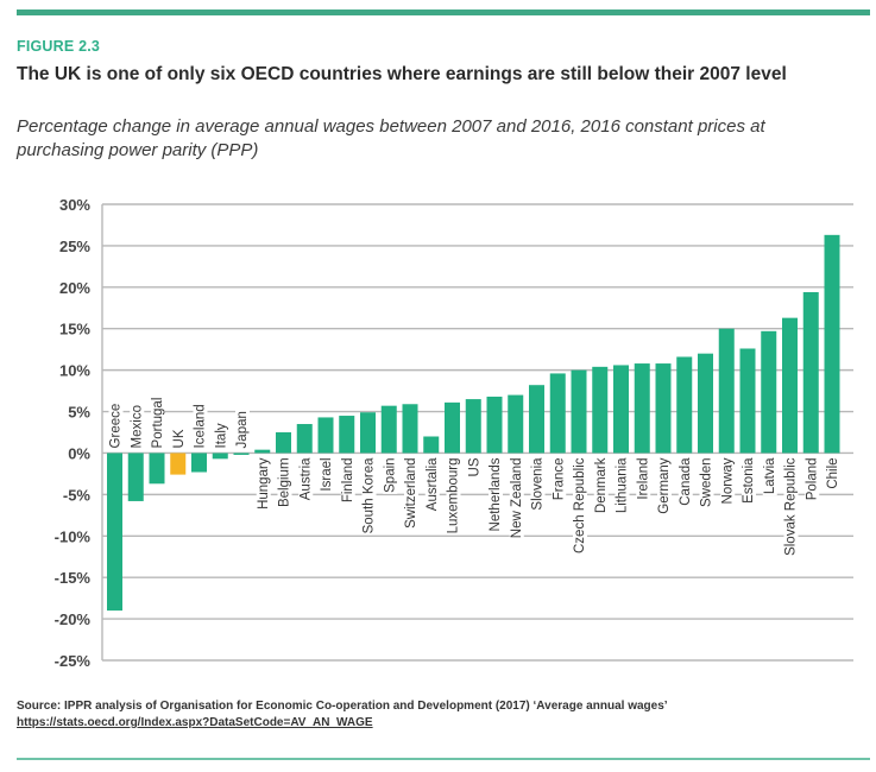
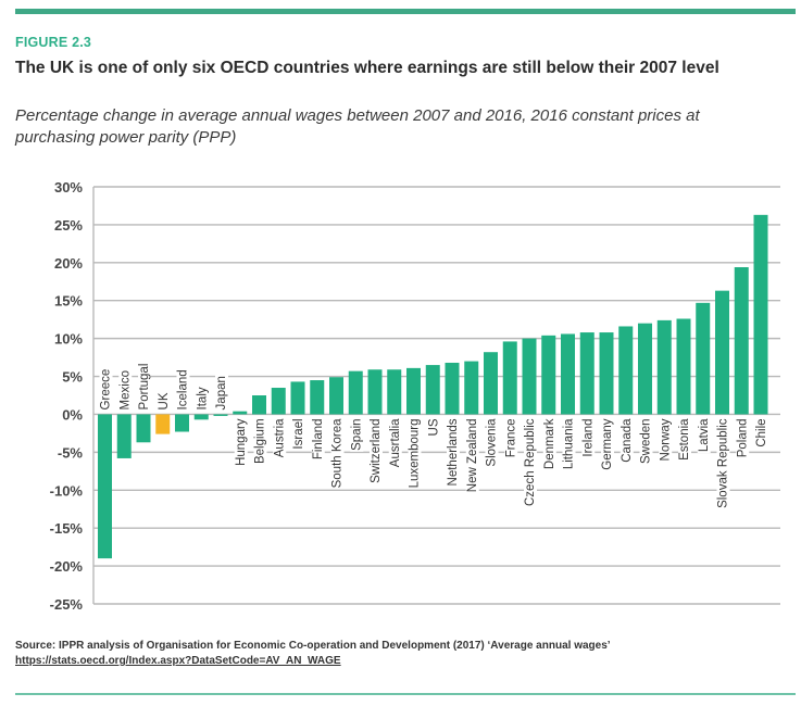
Ausrtalia: 2% -> 6%
Norway: 15% -> 12%
